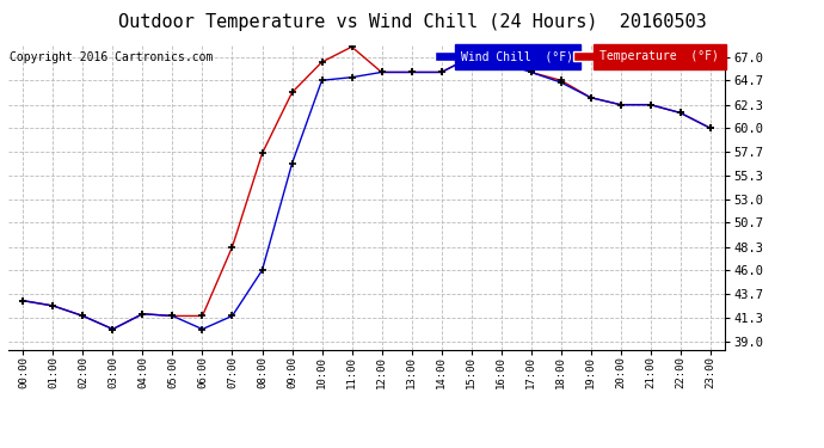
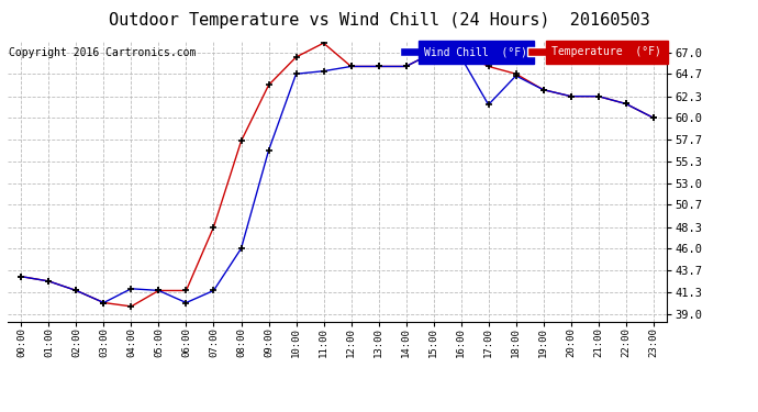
Temperature (°F)/04:00: 41.7 -> 39.8
Wind Chill (°F)/17:00: 65.5 -> 61.4
